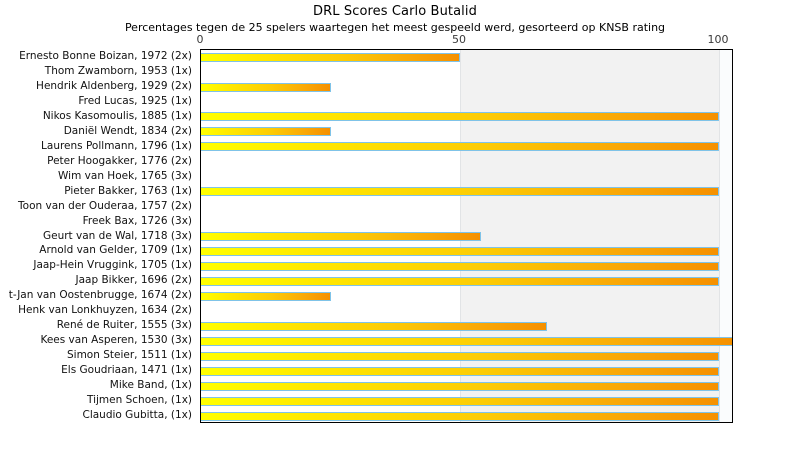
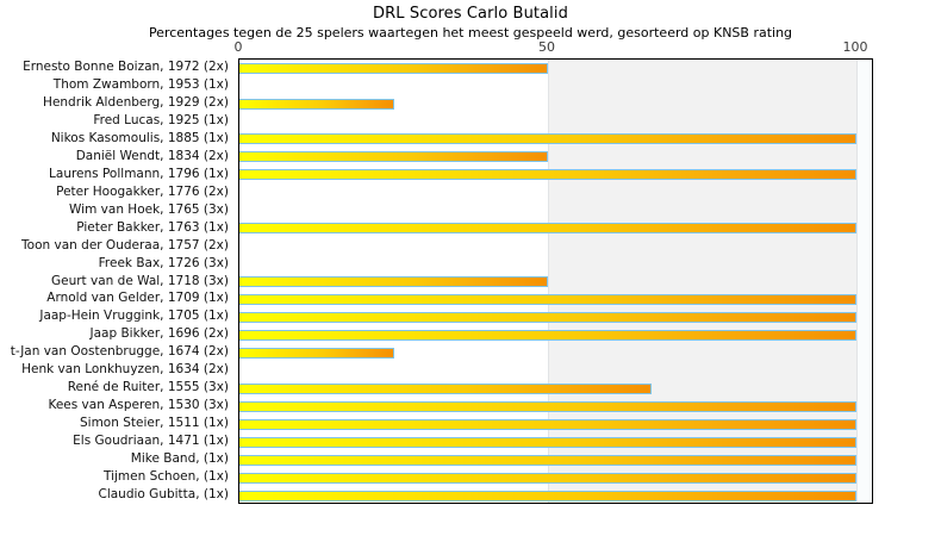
Daniël Wendt, 1834 (2x): 25 -> 50
Geurt van de Wal, 1718 (3x): 54 -> 50
Kees van Asperen, 1530 (3x): 104 -> 100
